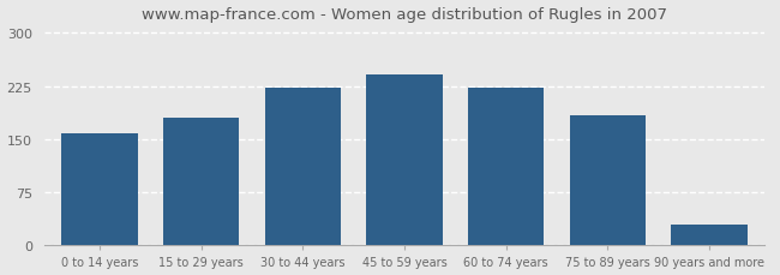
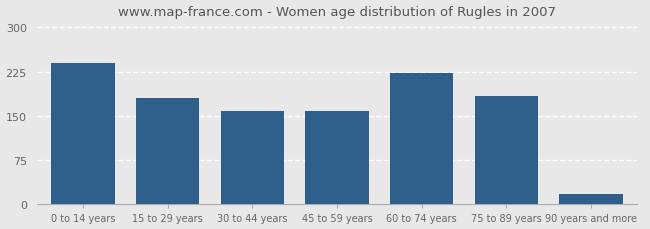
0 to 14 years: 158 -> 240
30 to 44 years: 222 -> 158
45 to 59 years: 242 -> 158
90 years and more: 30 -> 18
